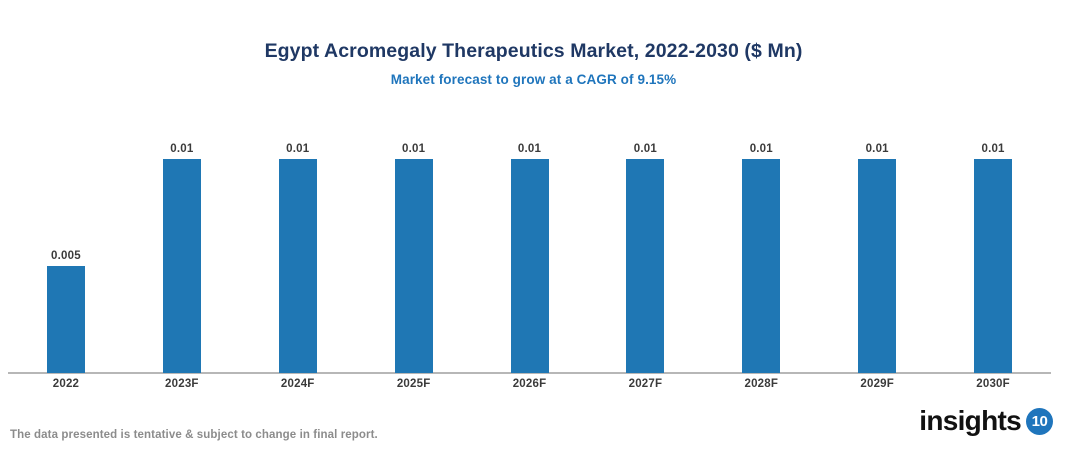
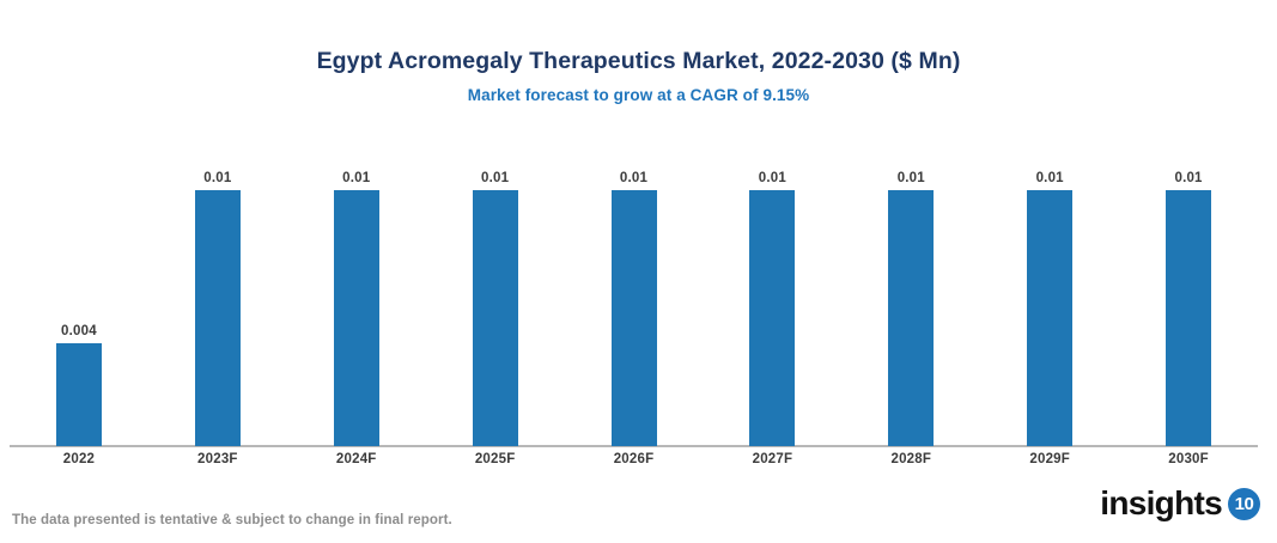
2022: 0.005 -> 0.004
